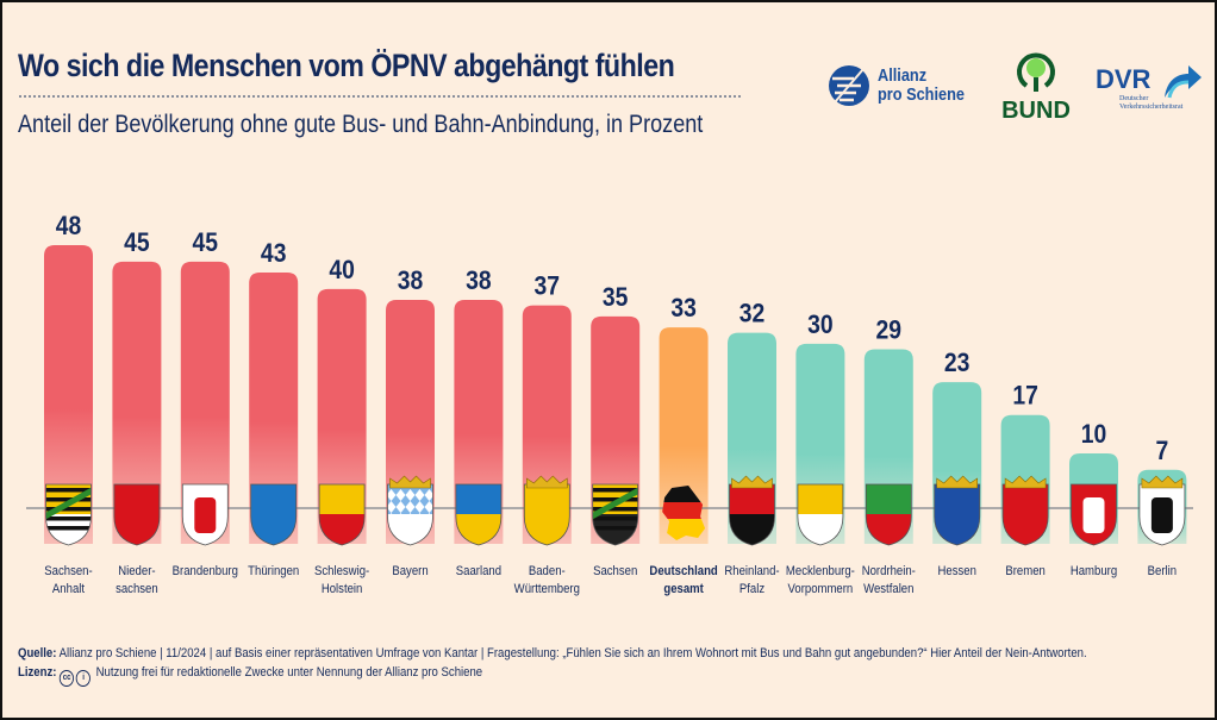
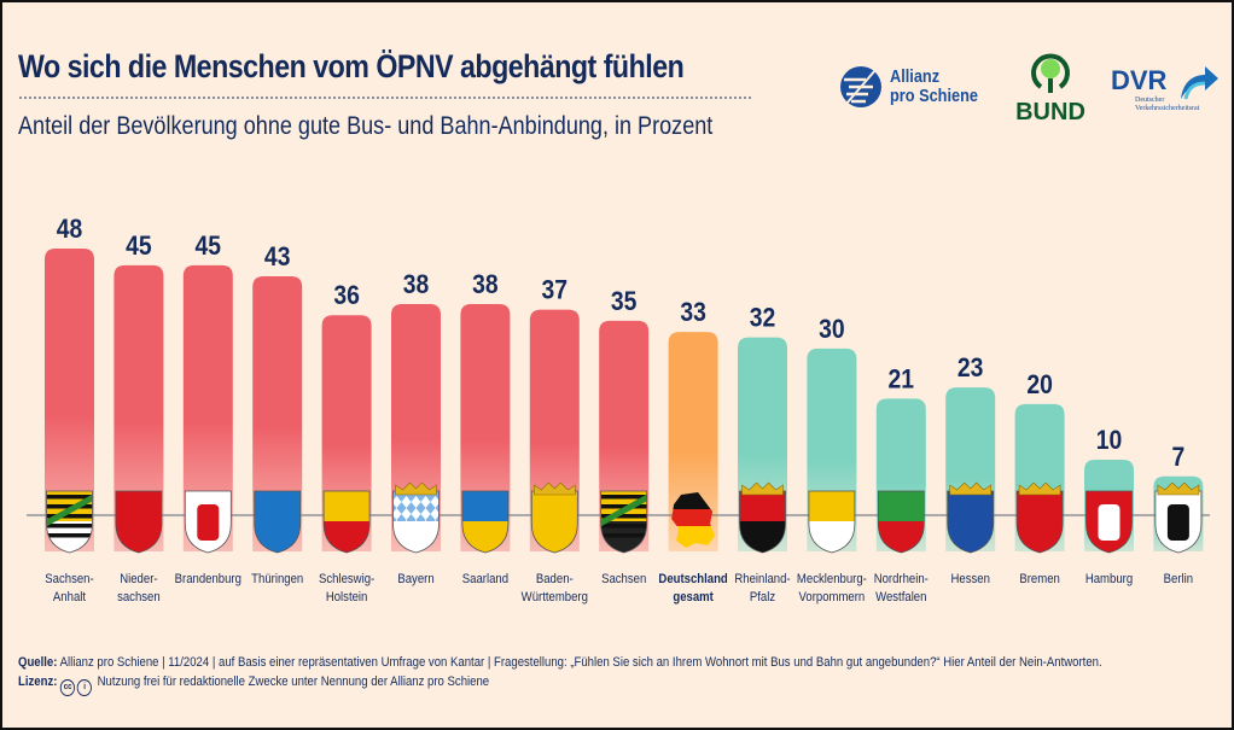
Schleswig-Holstein: 40 -> 36
Nordrhein-Westfalen: 29 -> 21
Bremen: 17 -> 20
